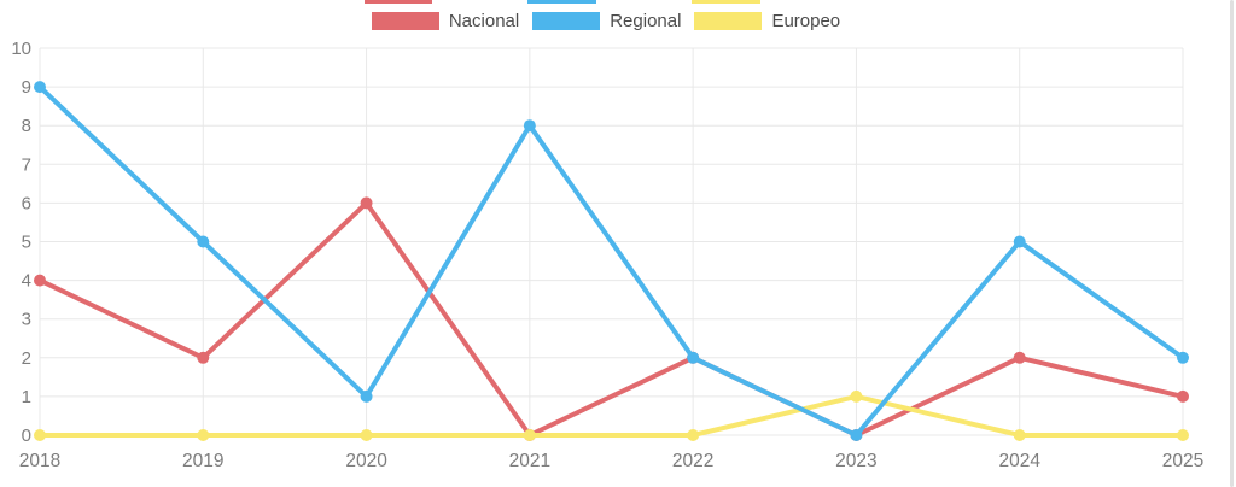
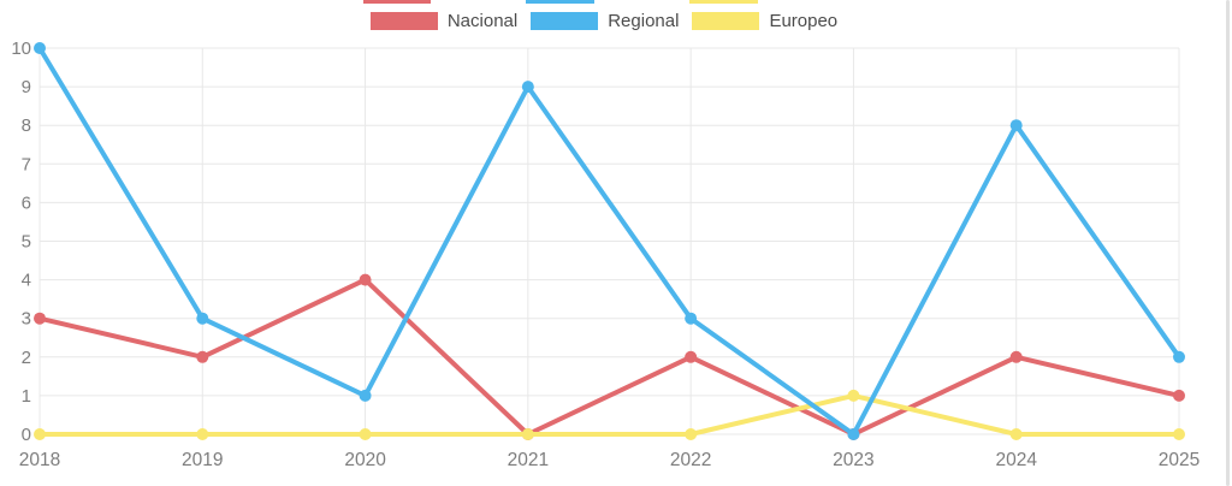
Nacional/2018: 4 -> 3
Regional/2018: 9 -> 10
Regional/2019: 5 -> 3
Nacional/2020: 6 -> 4
Regional/2021: 8 -> 9
Regional/2022: 2 -> 3
Regional/2024: 5 -> 8
